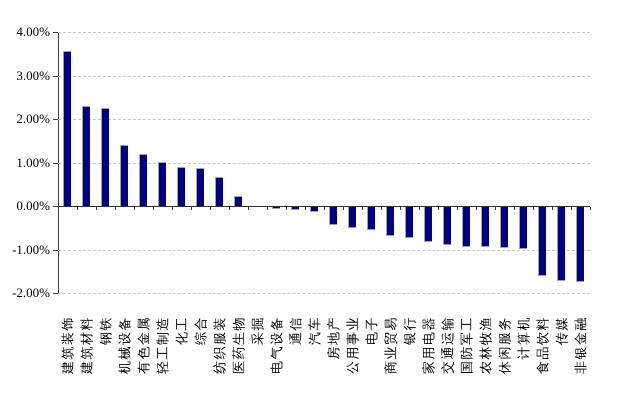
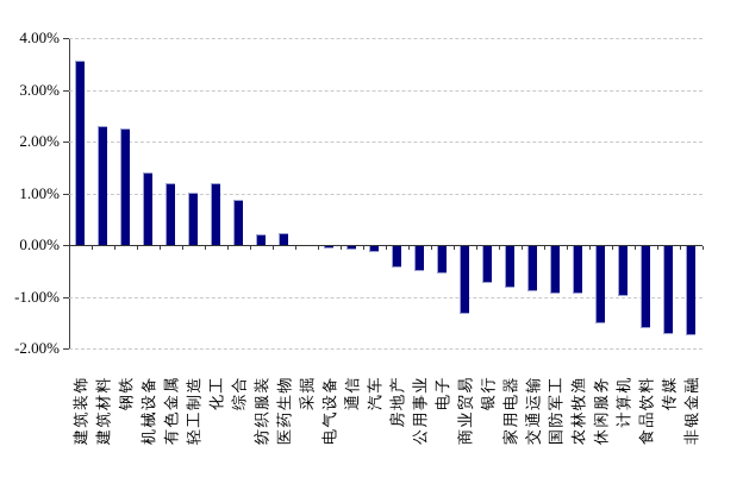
化工: 0.9% -> 1.2%
纺织服装: 0.7% -> 0.2%
商业贸易: -0.7% -> -1.3%
休闲服务: -0.9% -> -1.5%
